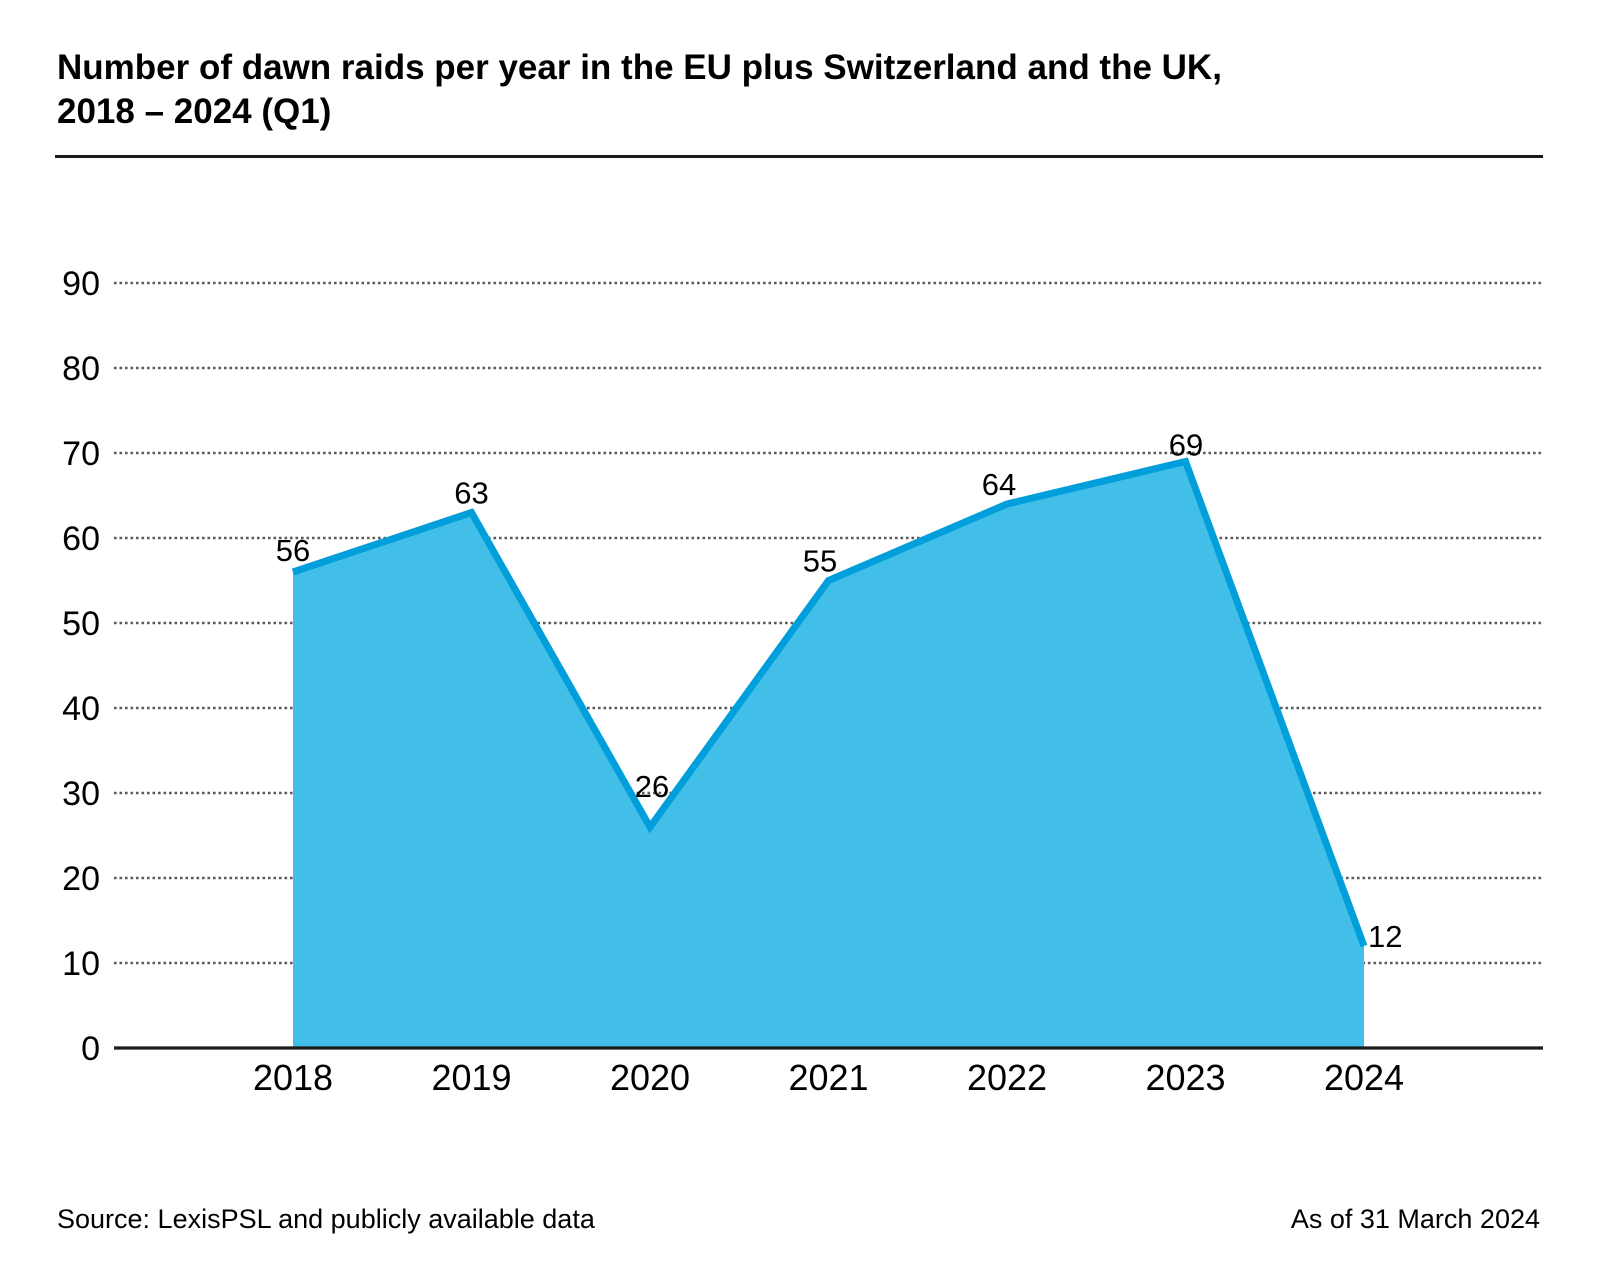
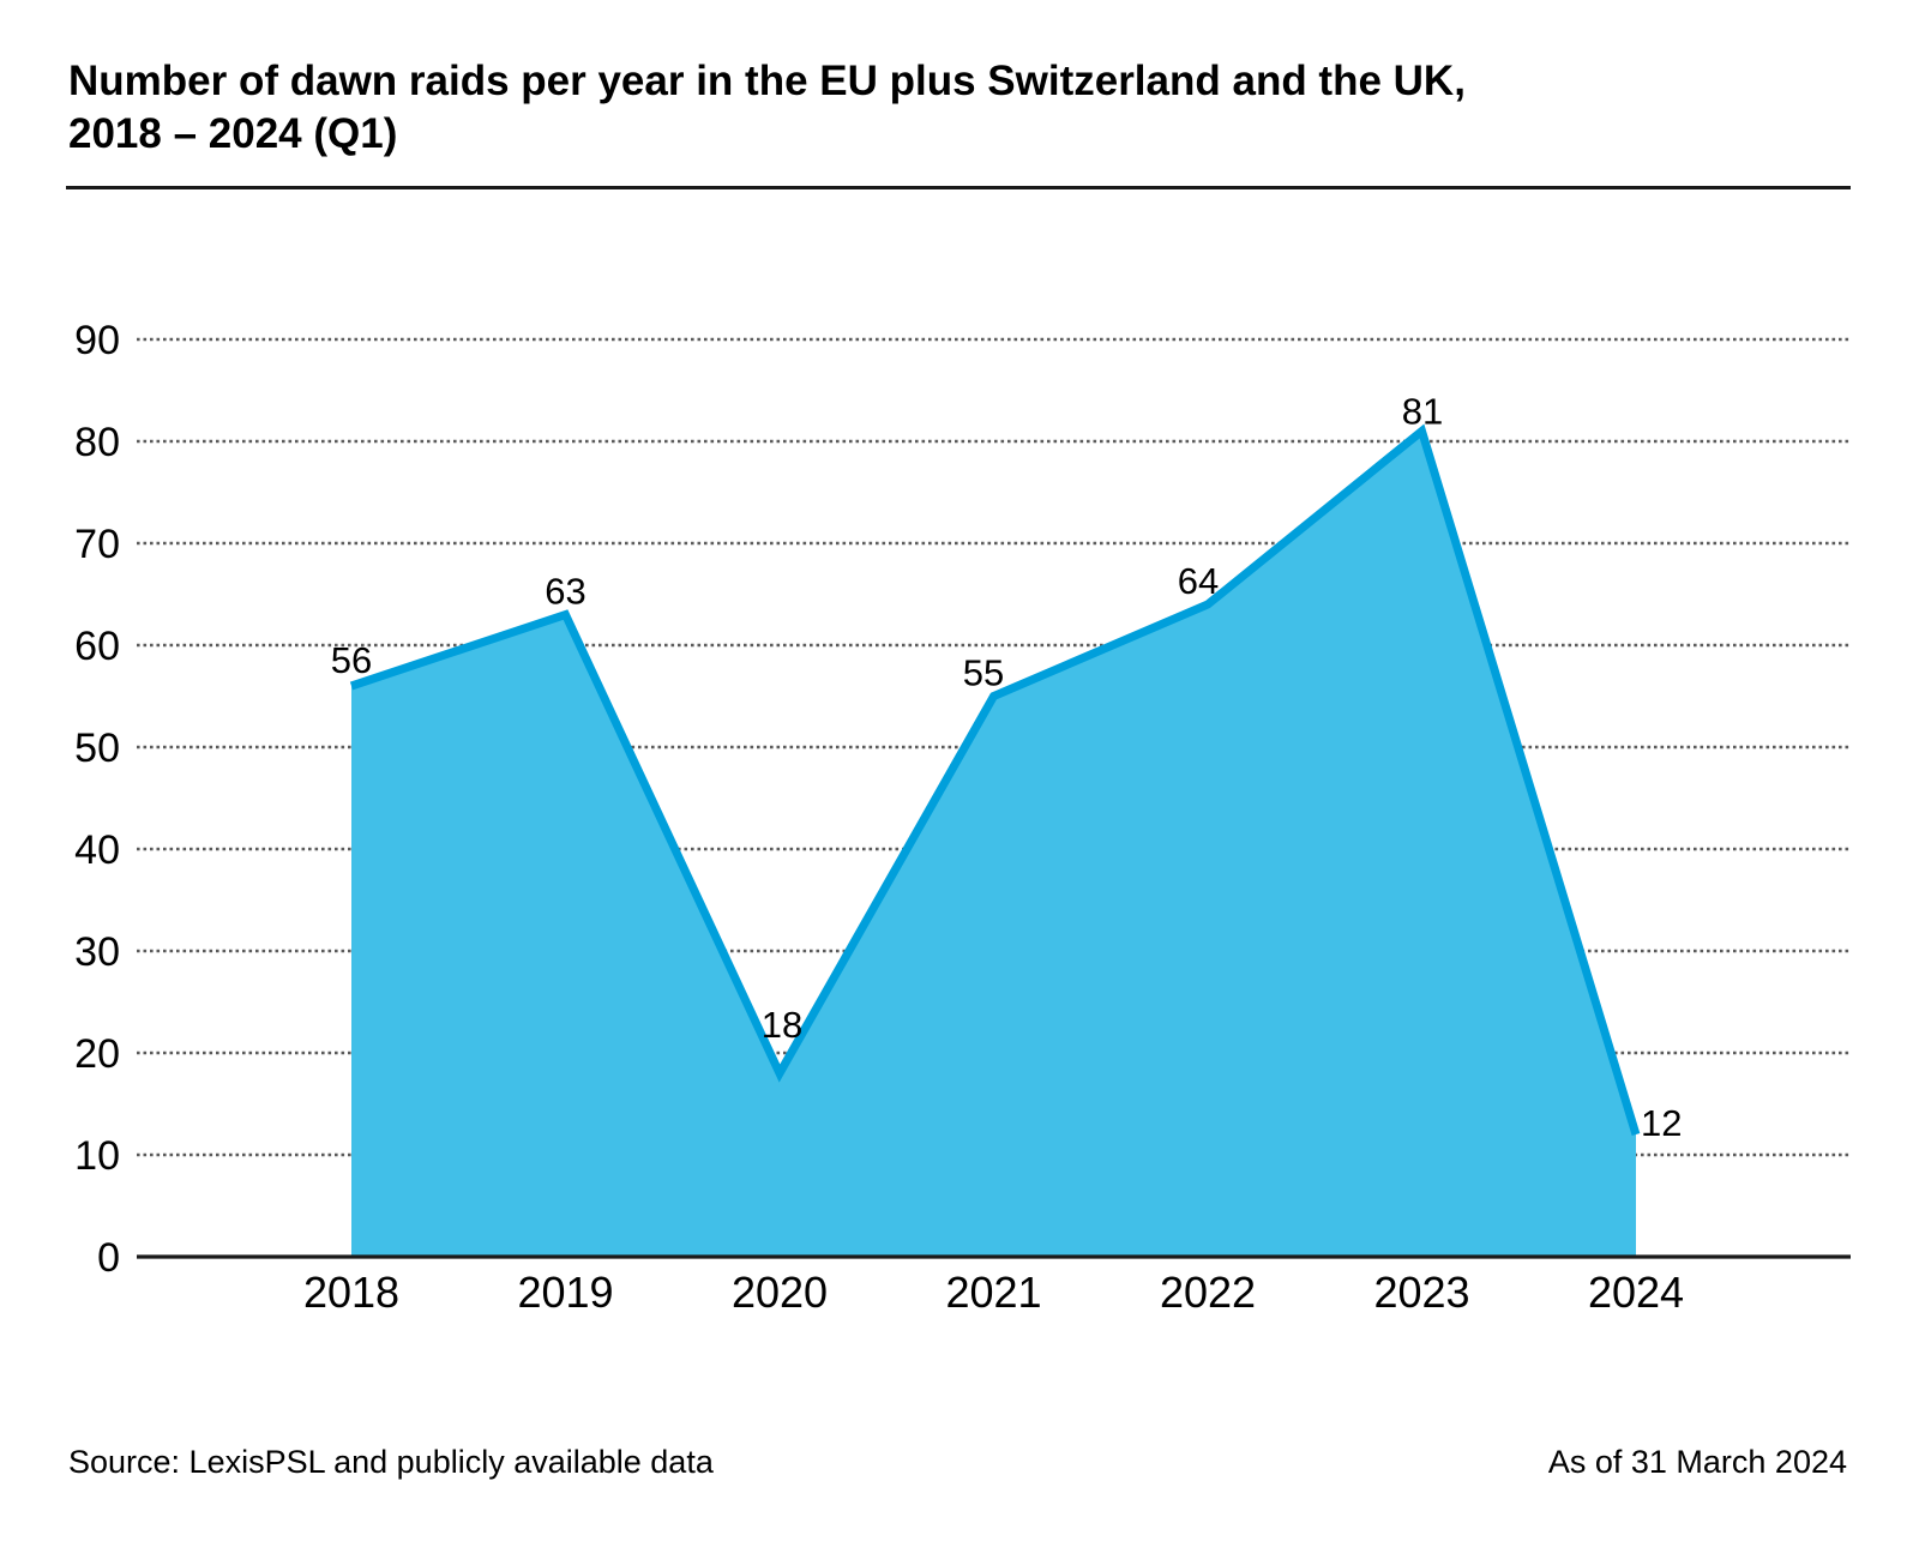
2020: 26 -> 18
2023: 69 -> 81
